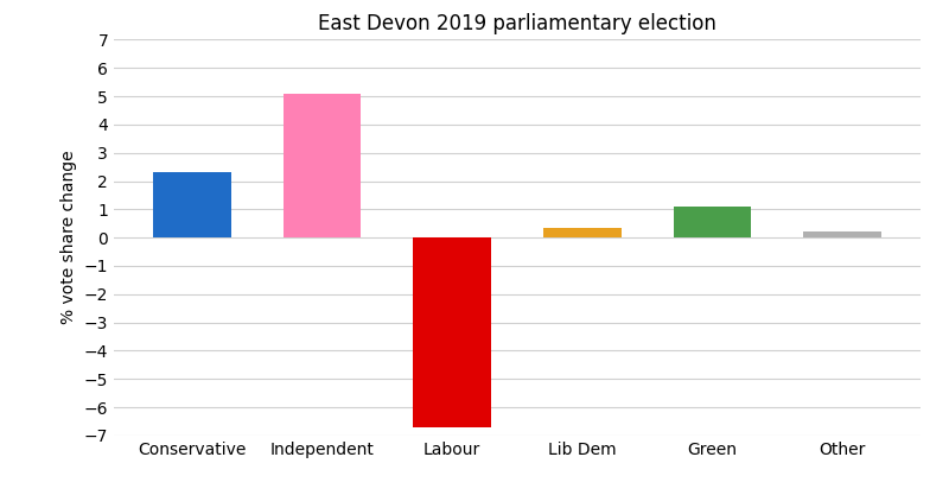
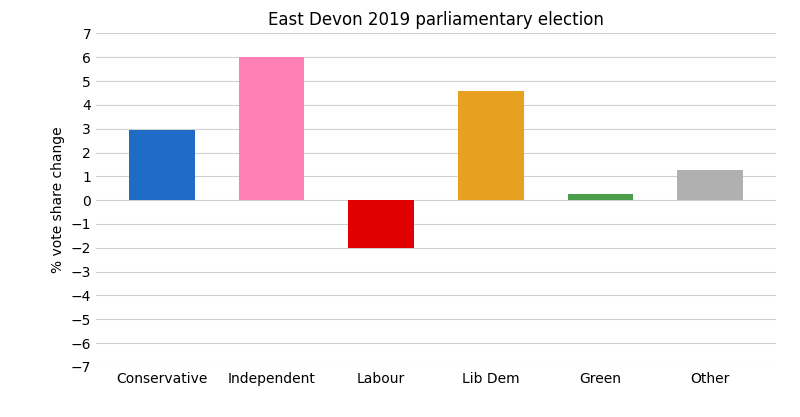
Conservative: 2.30 -> 2.95
Independent: 5.10 -> 6.00
Labour: -6.70 -> -2.00
Lib Dem: 0.35 -> 4.60
Green: 1.10 -> 0.25
Other: 0.20 -> 1.25
